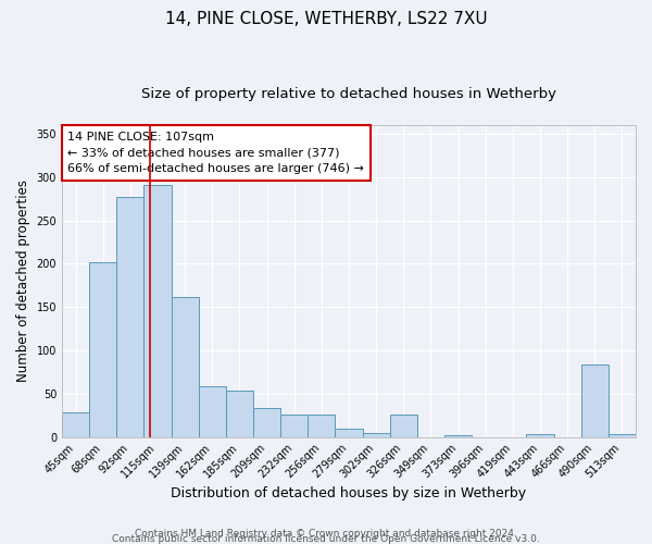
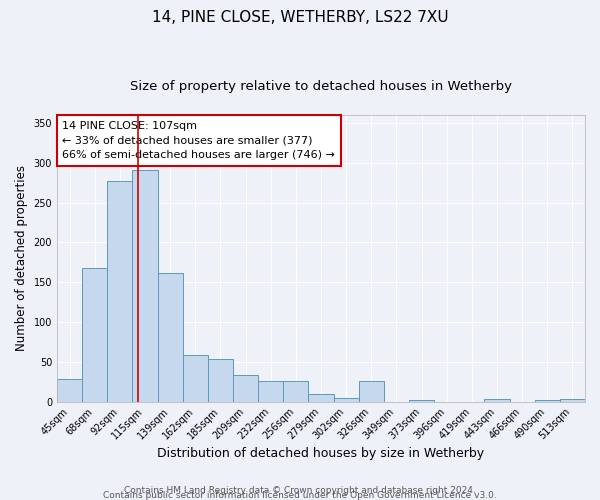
68sqm: 202 -> 168
490sqm: 84 -> 2
